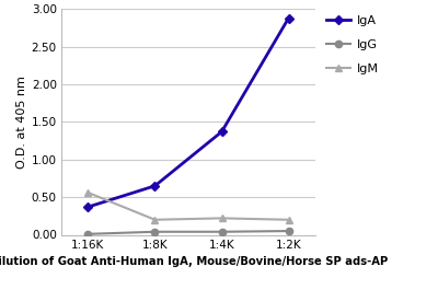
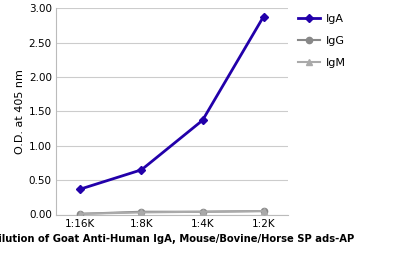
IgM/1:16K: 0.56 -> 0.01
IgM/1:8K: 0.20 -> 0.03
IgM/1:4K: 0.22 -> 0.04
IgM/1:2K: 0.20 -> 0.05
